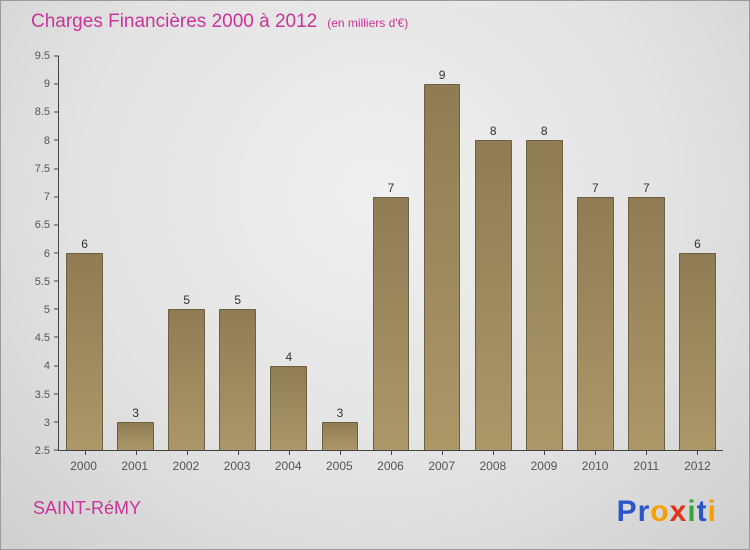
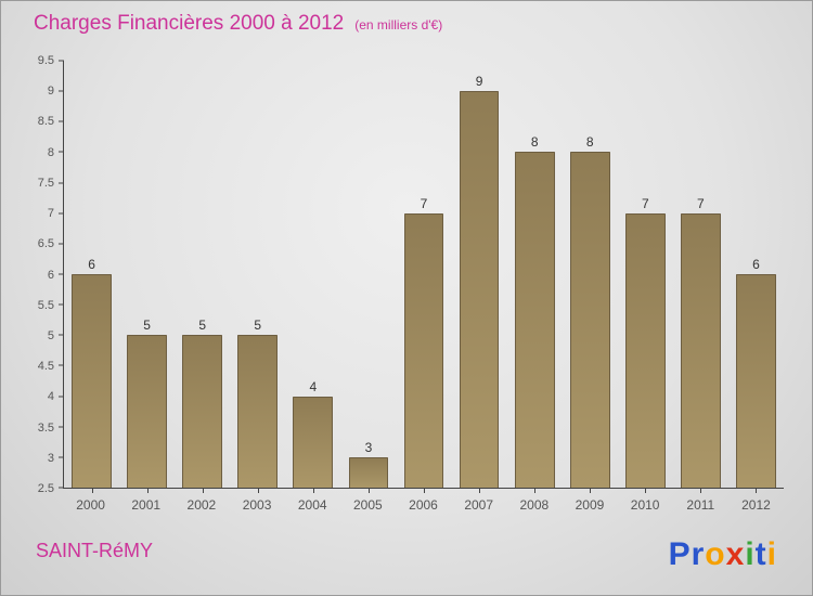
2001: 3 -> 5
